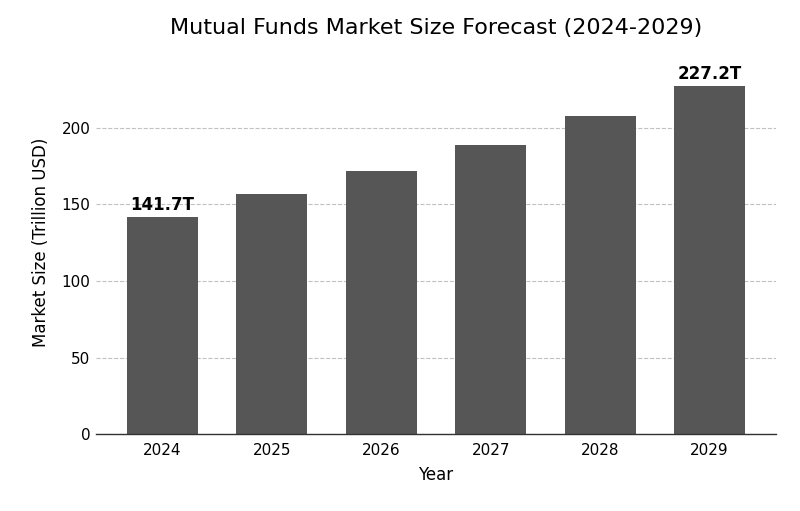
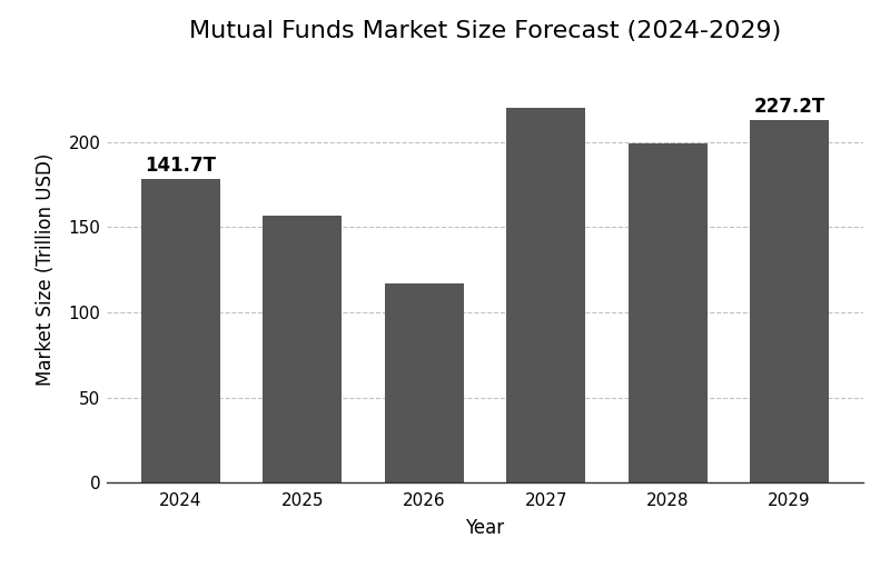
2024: 142 -> 178
2026: 172 -> 117
2027: 189 -> 220
2028: 208 -> 199
2029: 227 -> 213
